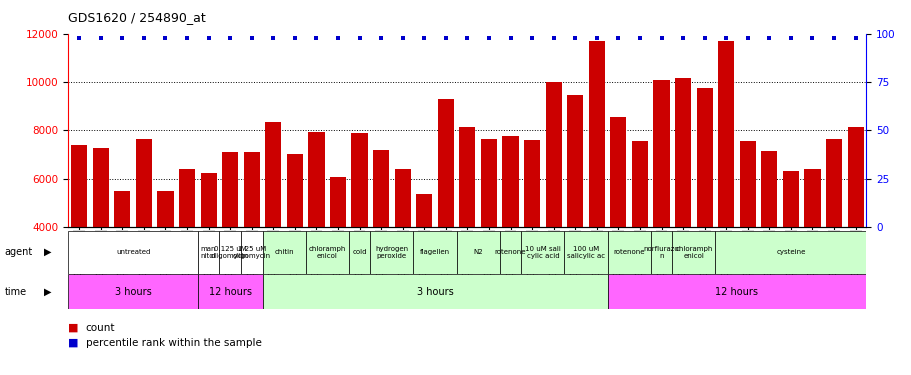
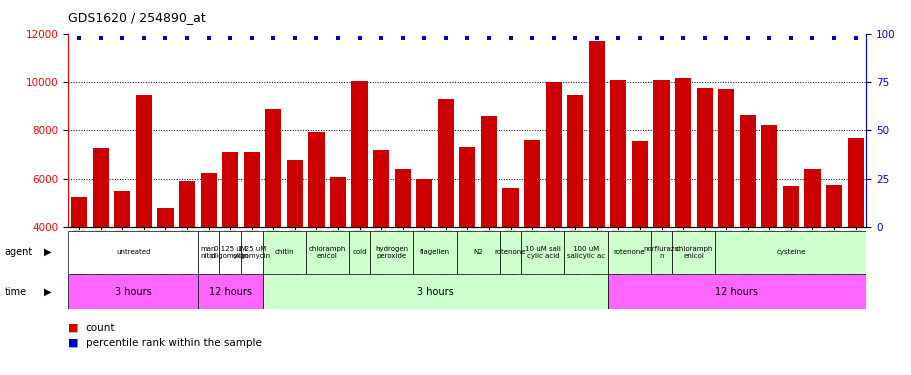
GSM85639: 7400 -> 5250
GSM85642: 7650 -> 9450
GSM85653: 5500 -> 4800
GSM85654: 6400 -> 5900
GSM85631: 8350 -> 8900
GSM85632: 7000 -> 6750
GSM85635: 7900 -> 10050
GSM85638: 5350 -> 6000
GSM85627: 8150 -> 7300
GSM85643: 7650 -> 8600
GSM85644: 7750 -> 5600
GSM85649: 8550 -> 10100
GSM85656: 11700 -> 9700
GSM85657: 7550 -> 8650
GSM85658: 7150 -> 8200
GSM85659: 6300 -> 5700
GSM85661: 7650 -> 5750
GSM85662: 8150 -> 7700
